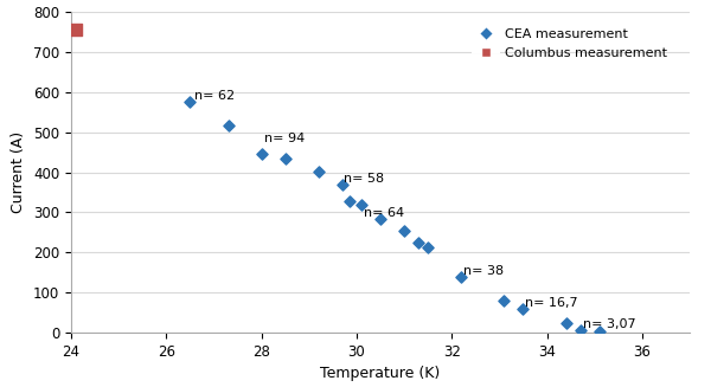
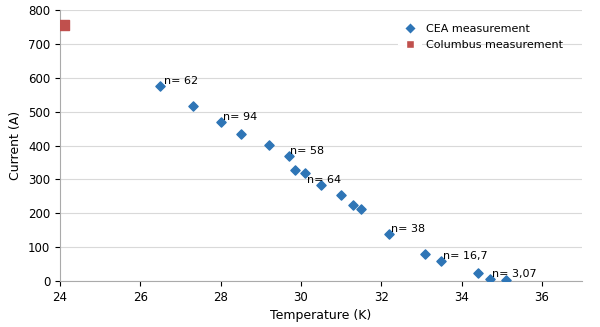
CEA measurement/28: 445 -> 470
